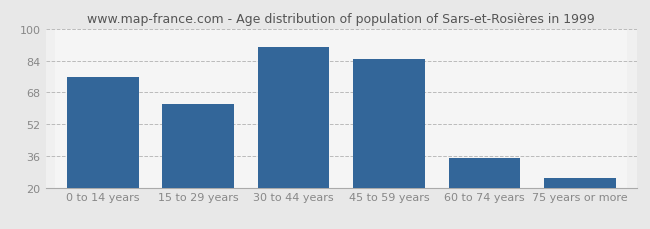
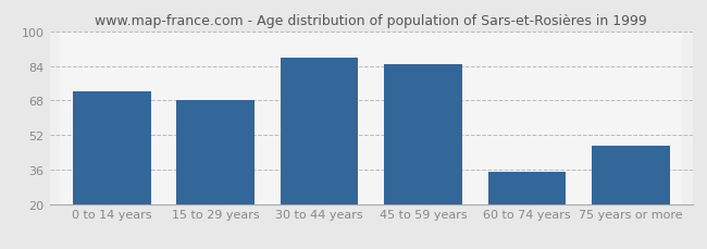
0 to 14 years: 76 -> 72
15 to 29 years: 62 -> 68
30 to 44 years: 91 -> 88
75 years or more: 25 -> 47
